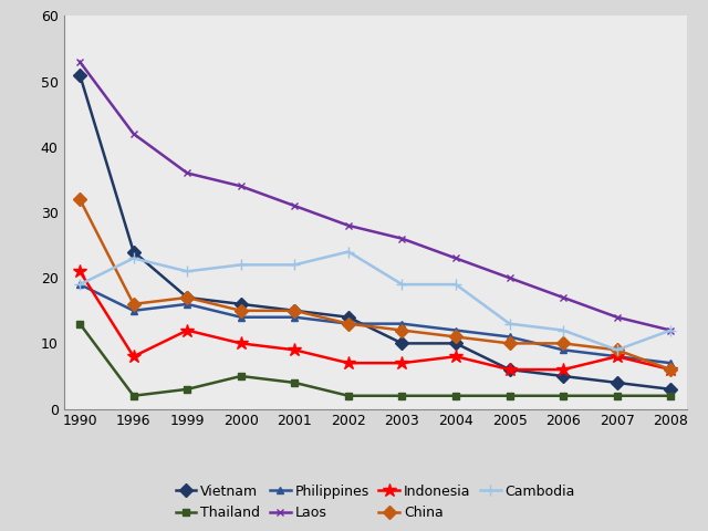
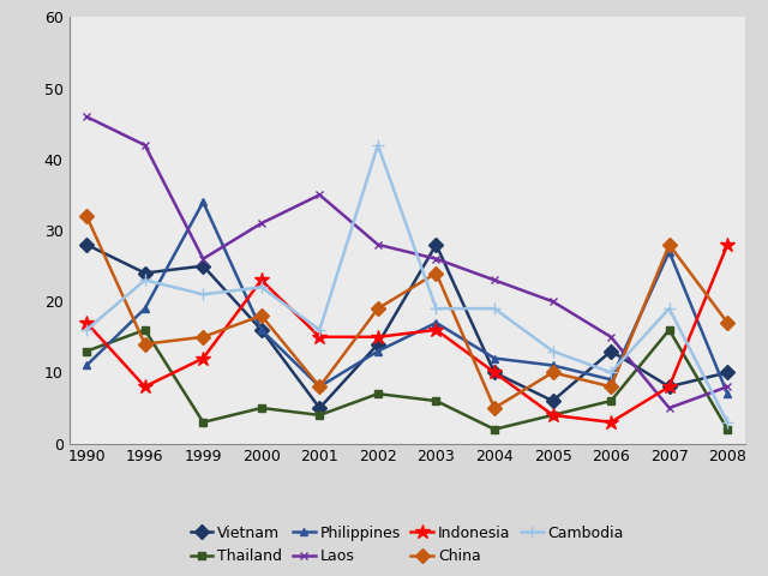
Vietnam/1990: 51 -> 28
Philippines/1990: 19 -> 11
Laos/1990: 53 -> 46
Indonesia/1990: 21 -> 17
Cambodia/1990: 19 -> 16
Thailand/1996: 2 -> 16
Philippines/1996: 15 -> 19
China/1996: 16 -> 14
Vietnam/1999: 17 -> 25
Philippines/1999: 16 -> 34
Laos/1999: 36 -> 26
China/1999: 17 -> 15
Philippines/2000: 14 -> 16
Laos/2000: 34 -> 31
Indonesia/2000: 10 -> 23
China/2000: 15 -> 18
Vietnam/2001: 15 -> 5
Philippines/2001: 14 -> 8
Laos/2001: 31 -> 35
Indonesia/2001: 9 -> 15
China/2001: 15 -> 8
Cambodia/2001: 22 -> 16
Thailand/2002: 2 -> 7
Indonesia/2002: 7 -> 15
China/2002: 13 -> 19
Cambodia/2002: 24 -> 42
Vietnam/2003: 10 -> 28
Thailand/2003: 2 -> 6
Philippines/2003: 13 -> 17
Indonesia/2003: 7 -> 16
China/2003: 12 -> 24
Indonesia/2004: 8 -> 10
China/2004: 11 -> 5
Thailand/2005: 2 -> 4
Indonesia/2005: 6 -> 4
Vietnam/2006: 5 -> 13
Thailand/2006: 2 -> 6
Laos/2006: 17 -> 15
Indonesia/2006: 6 -> 3
China/2006: 10 -> 8
Cambodia/2006: 12 -> 10
Vietnam/2007: 4 -> 8
Thailand/2007: 2 -> 16
Philippines/2007: 8 -> 27
Laos/2007: 14 -> 5
China/2007: 9 -> 28
Cambodia/2007: 9 -> 19
Vietnam/2008: 3 -> 10
Laos/2008: 12 -> 8
Indonesia/2008: 6 -> 28
China/2008: 6 -> 17
Cambodia/2008: 12 -> 3
